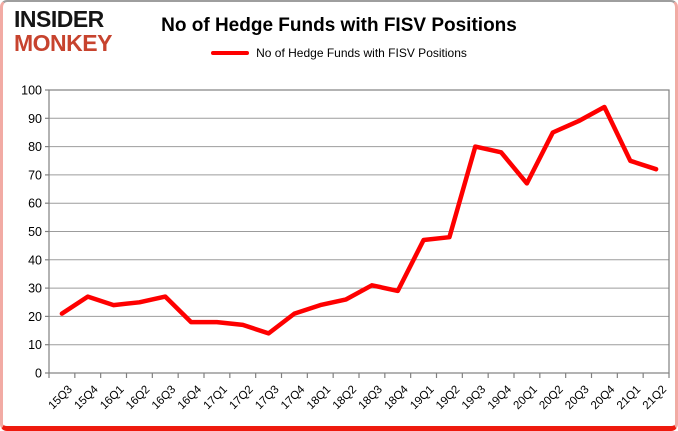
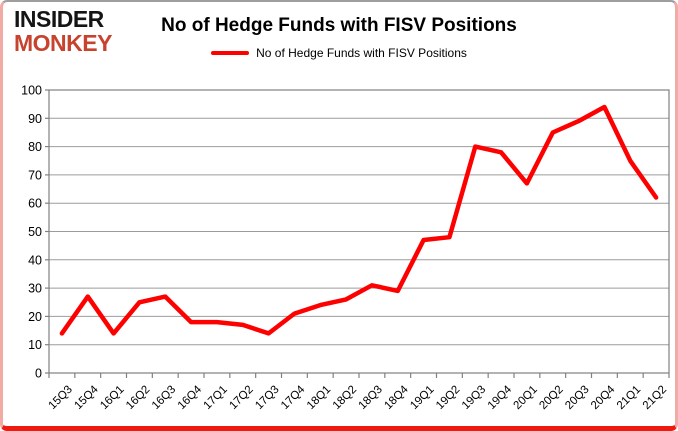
15Q3: 21 -> 14
16Q1: 24 -> 14
21Q2: 72 -> 62
